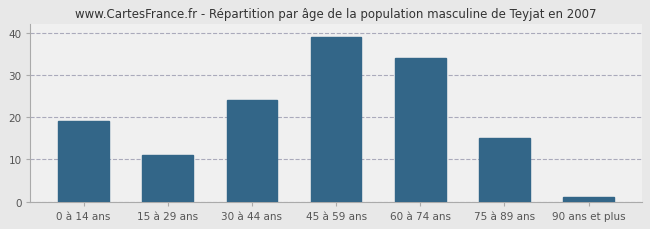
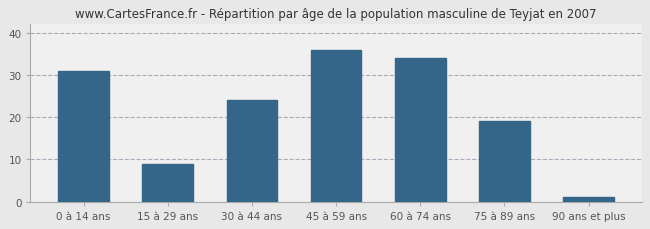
0 à 14 ans: 19 -> 31
15 à 29 ans: 11 -> 9
45 à 59 ans: 39 -> 36
75 à 89 ans: 15 -> 19
